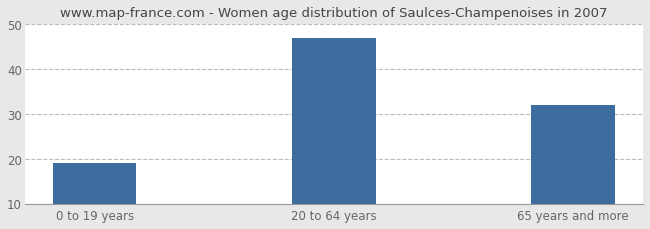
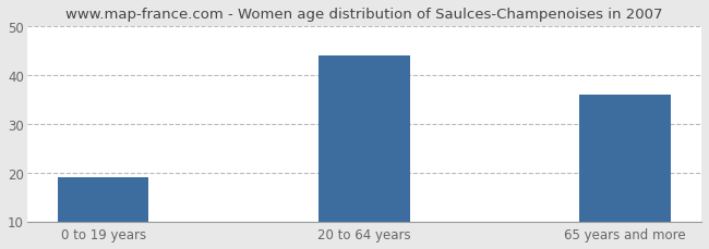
20 to 64 years: 47 -> 44
65 years and more: 32 -> 36
